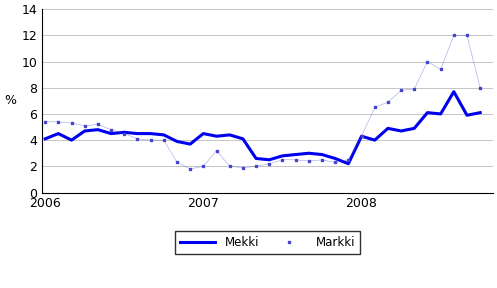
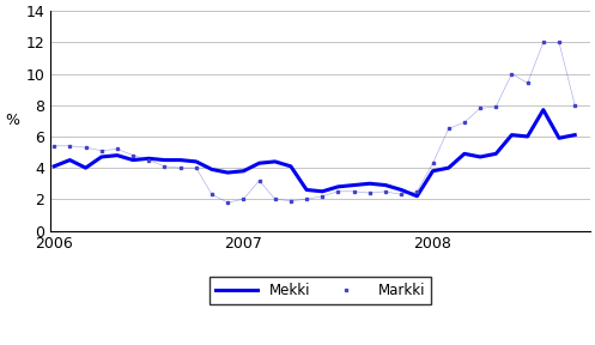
Mekki/2007: 4.5 -> 3.8
Mekki/2008: 4.3 -> 3.8
